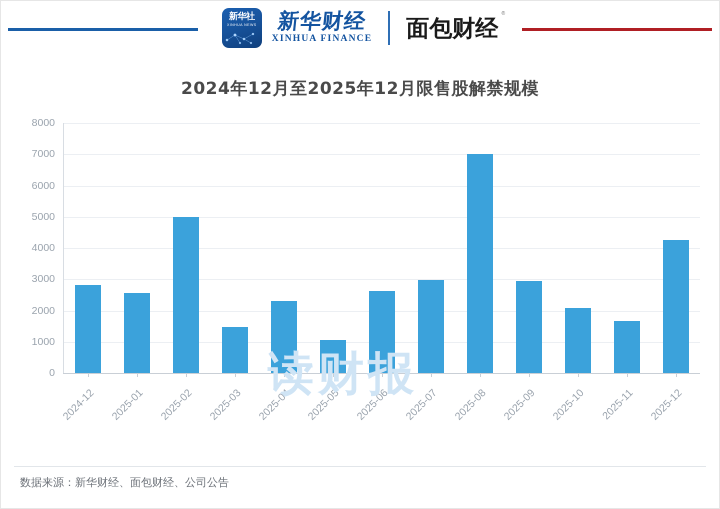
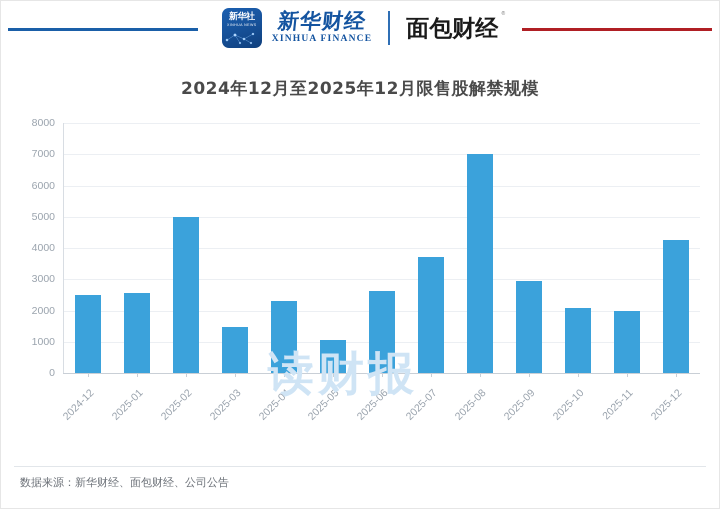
2024-12: 2800 -> 2500
2025-07: 3000 -> 3700
2025-11: 1700 -> 2000
